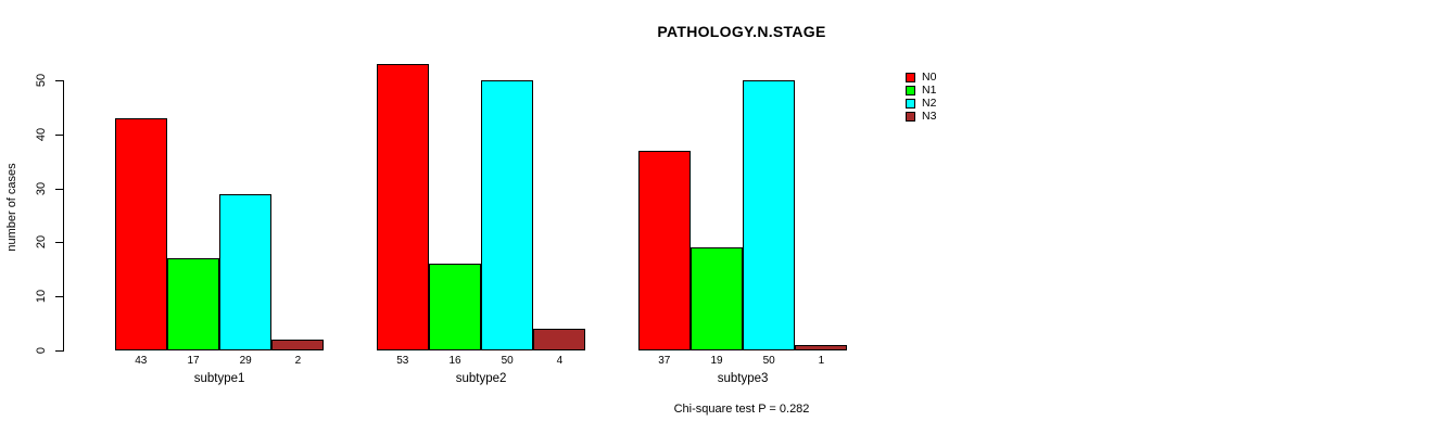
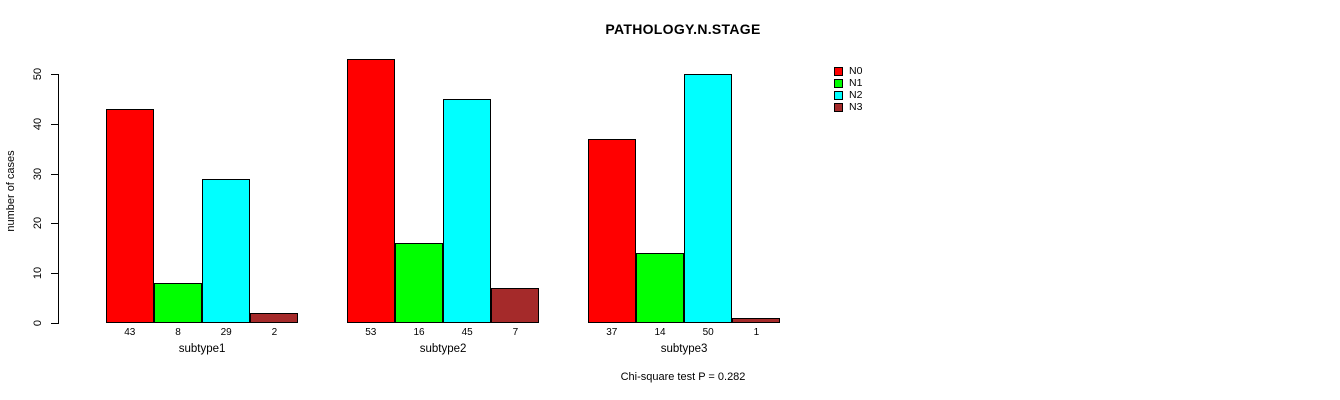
N1/subtype1: 17 -> 8
N2/subtype2: 50 -> 45
N3/subtype2: 4 -> 7
N1/subtype3: 19 -> 14
